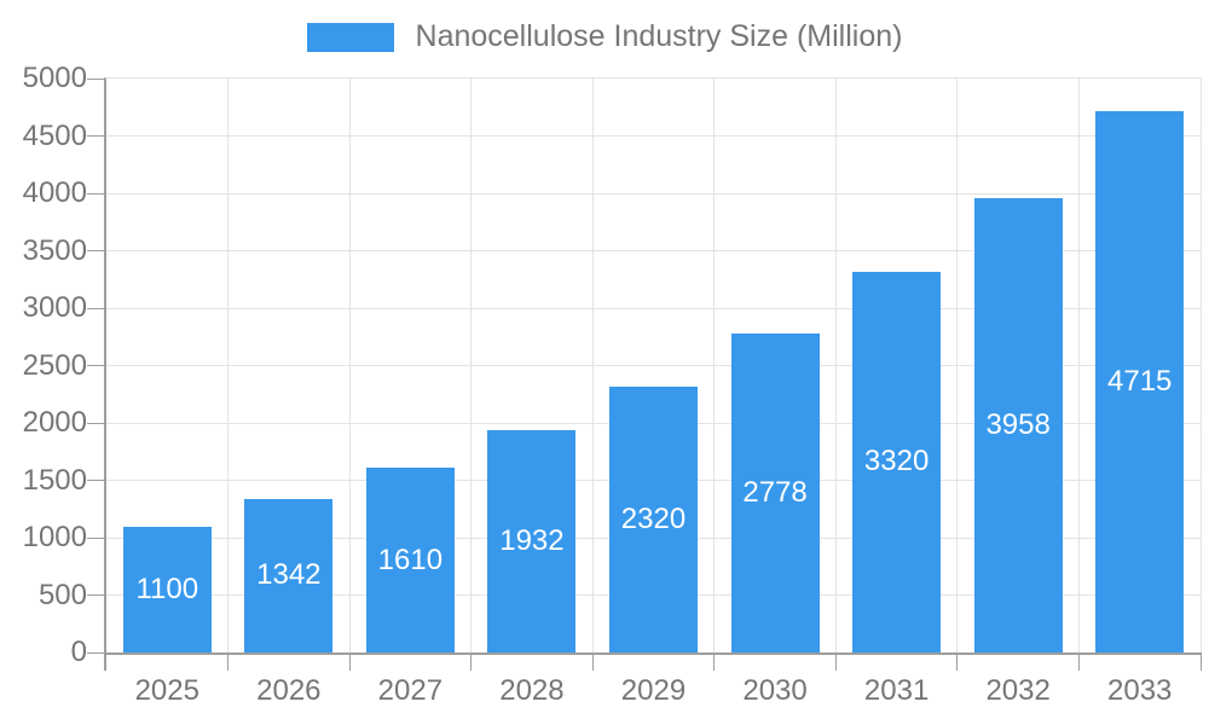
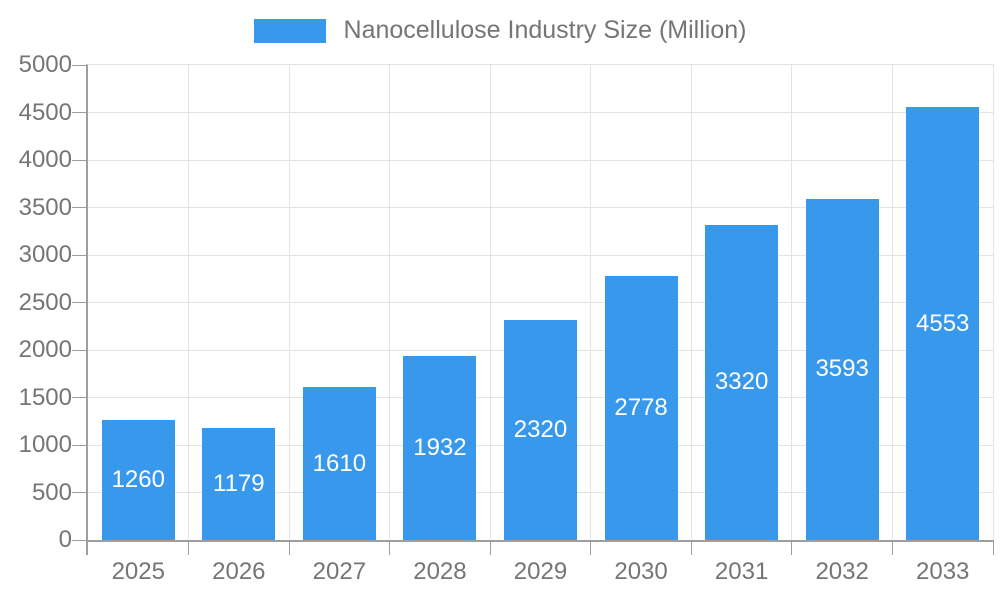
2025: 1100 -> 1260
2026: 1342 -> 1179
2032: 3958 -> 3593
2033: 4715 -> 4553
